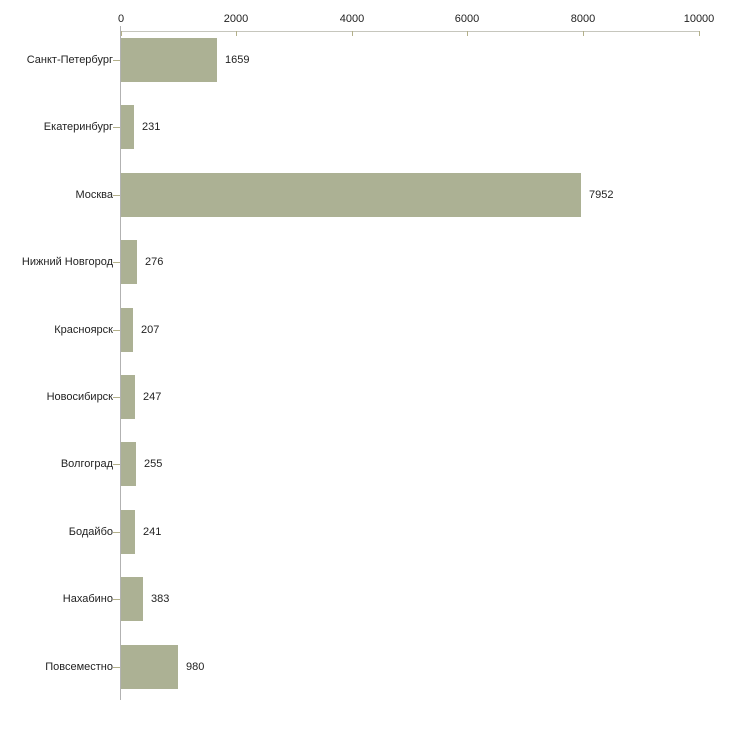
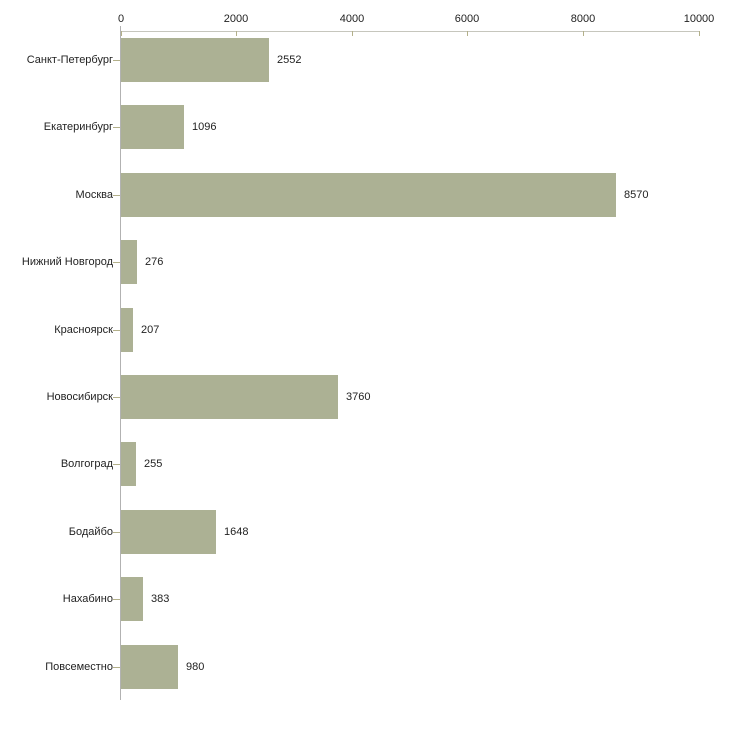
Санкт-Петербург: 1659 -> 2552
Екатеринбург: 231 -> 1096
Москва: 7952 -> 8570
Новосибирск: 247 -> 3760
Бодайбо: 241 -> 1648
